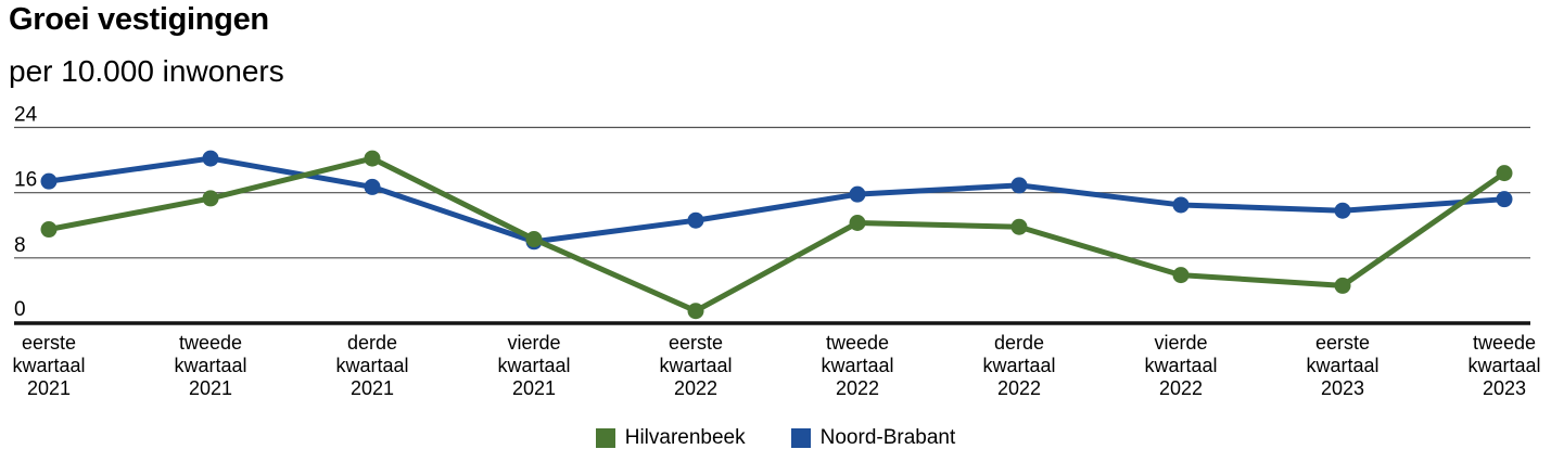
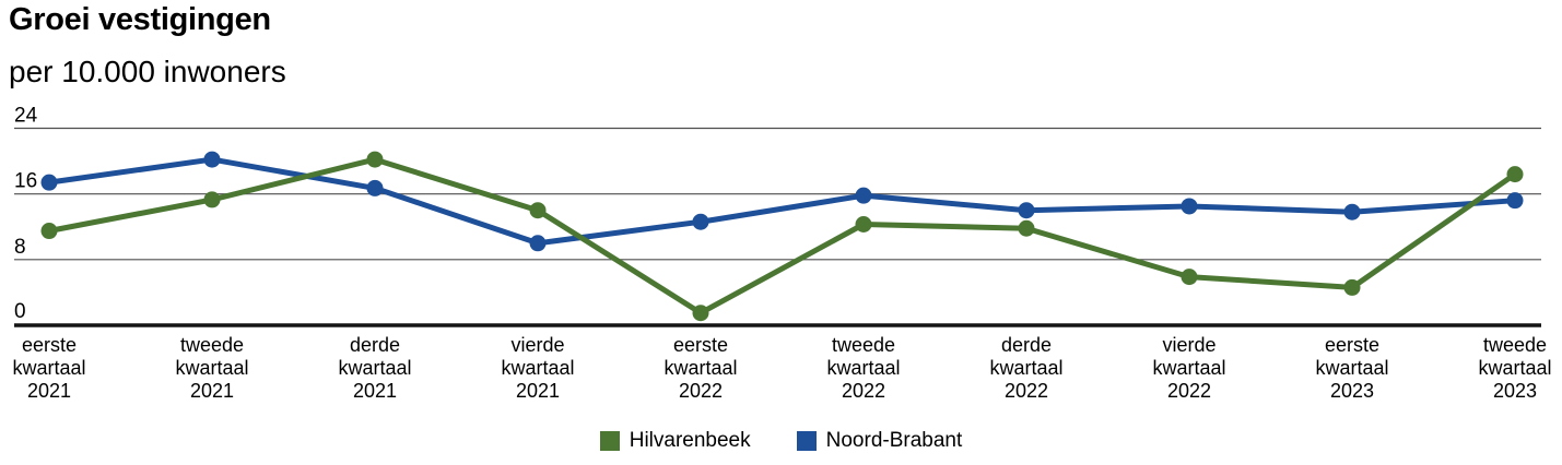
Hilvarenbeek/vierde kwartaal 2021: 10 -> 14
Noord-Brabant/derde kwartaal 2022: 17 -> 14
